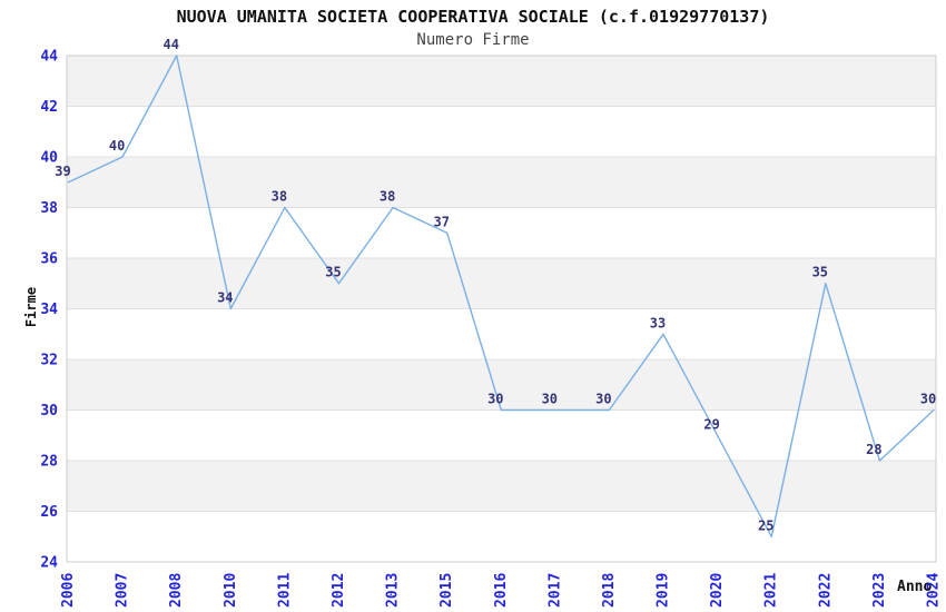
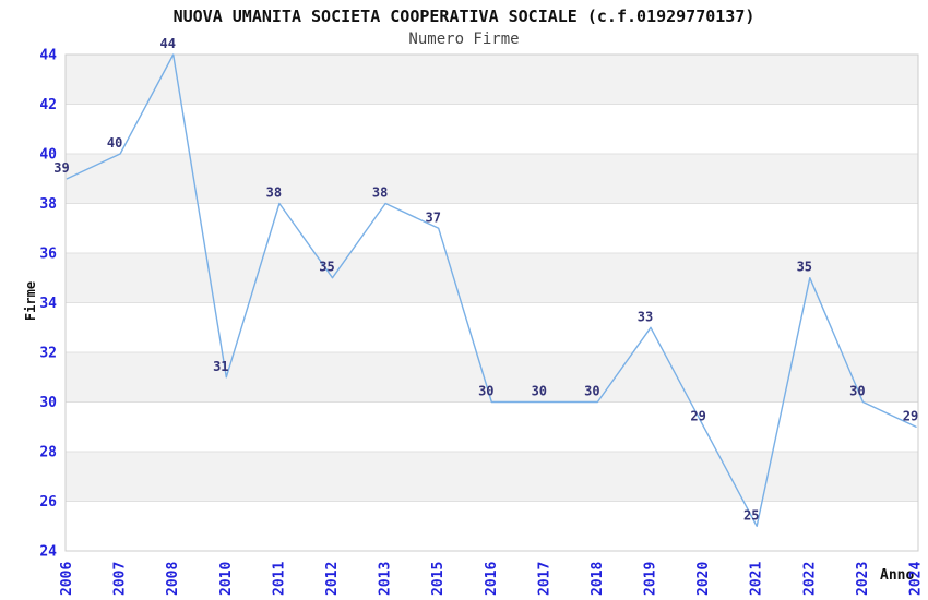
2010: 34 -> 31
2023: 28 -> 30
2024: 30 -> 29
